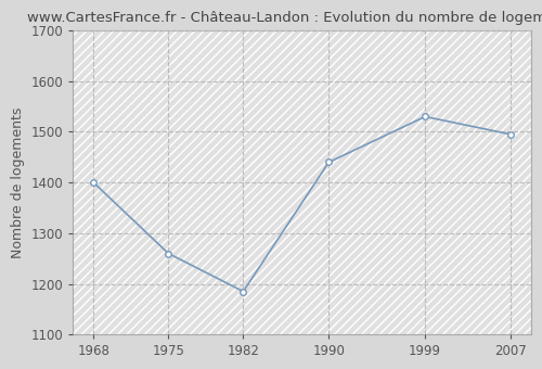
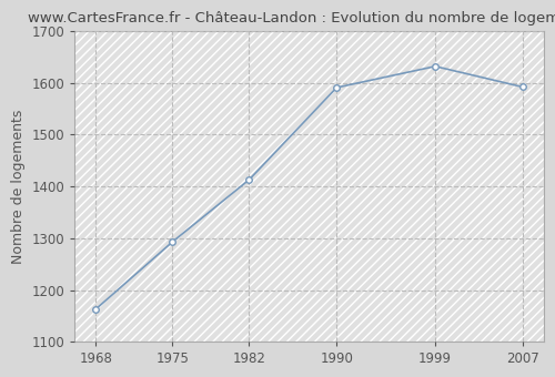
1968: 1400 -> 1163
1975: 1260 -> 1293
1982: 1185 -> 1413
1990: 1440 -> 1591
1999: 1530 -> 1632
2007: 1495 -> 1592
